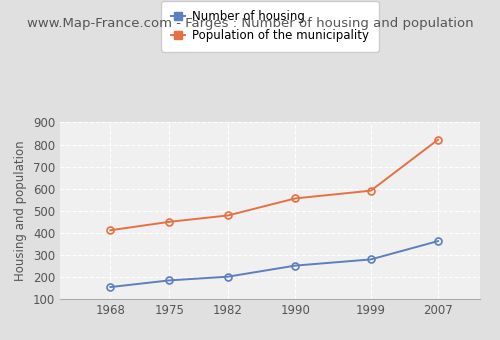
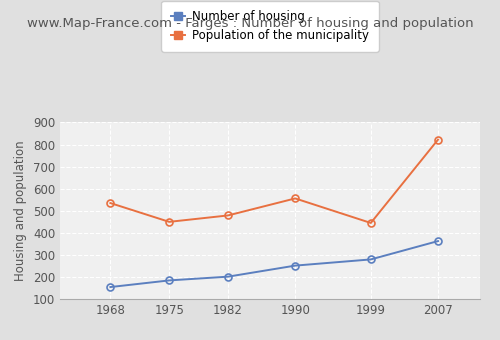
Population of the municipality/1968: 412 -> 535
Population of the municipality/1999: 591 -> 445
